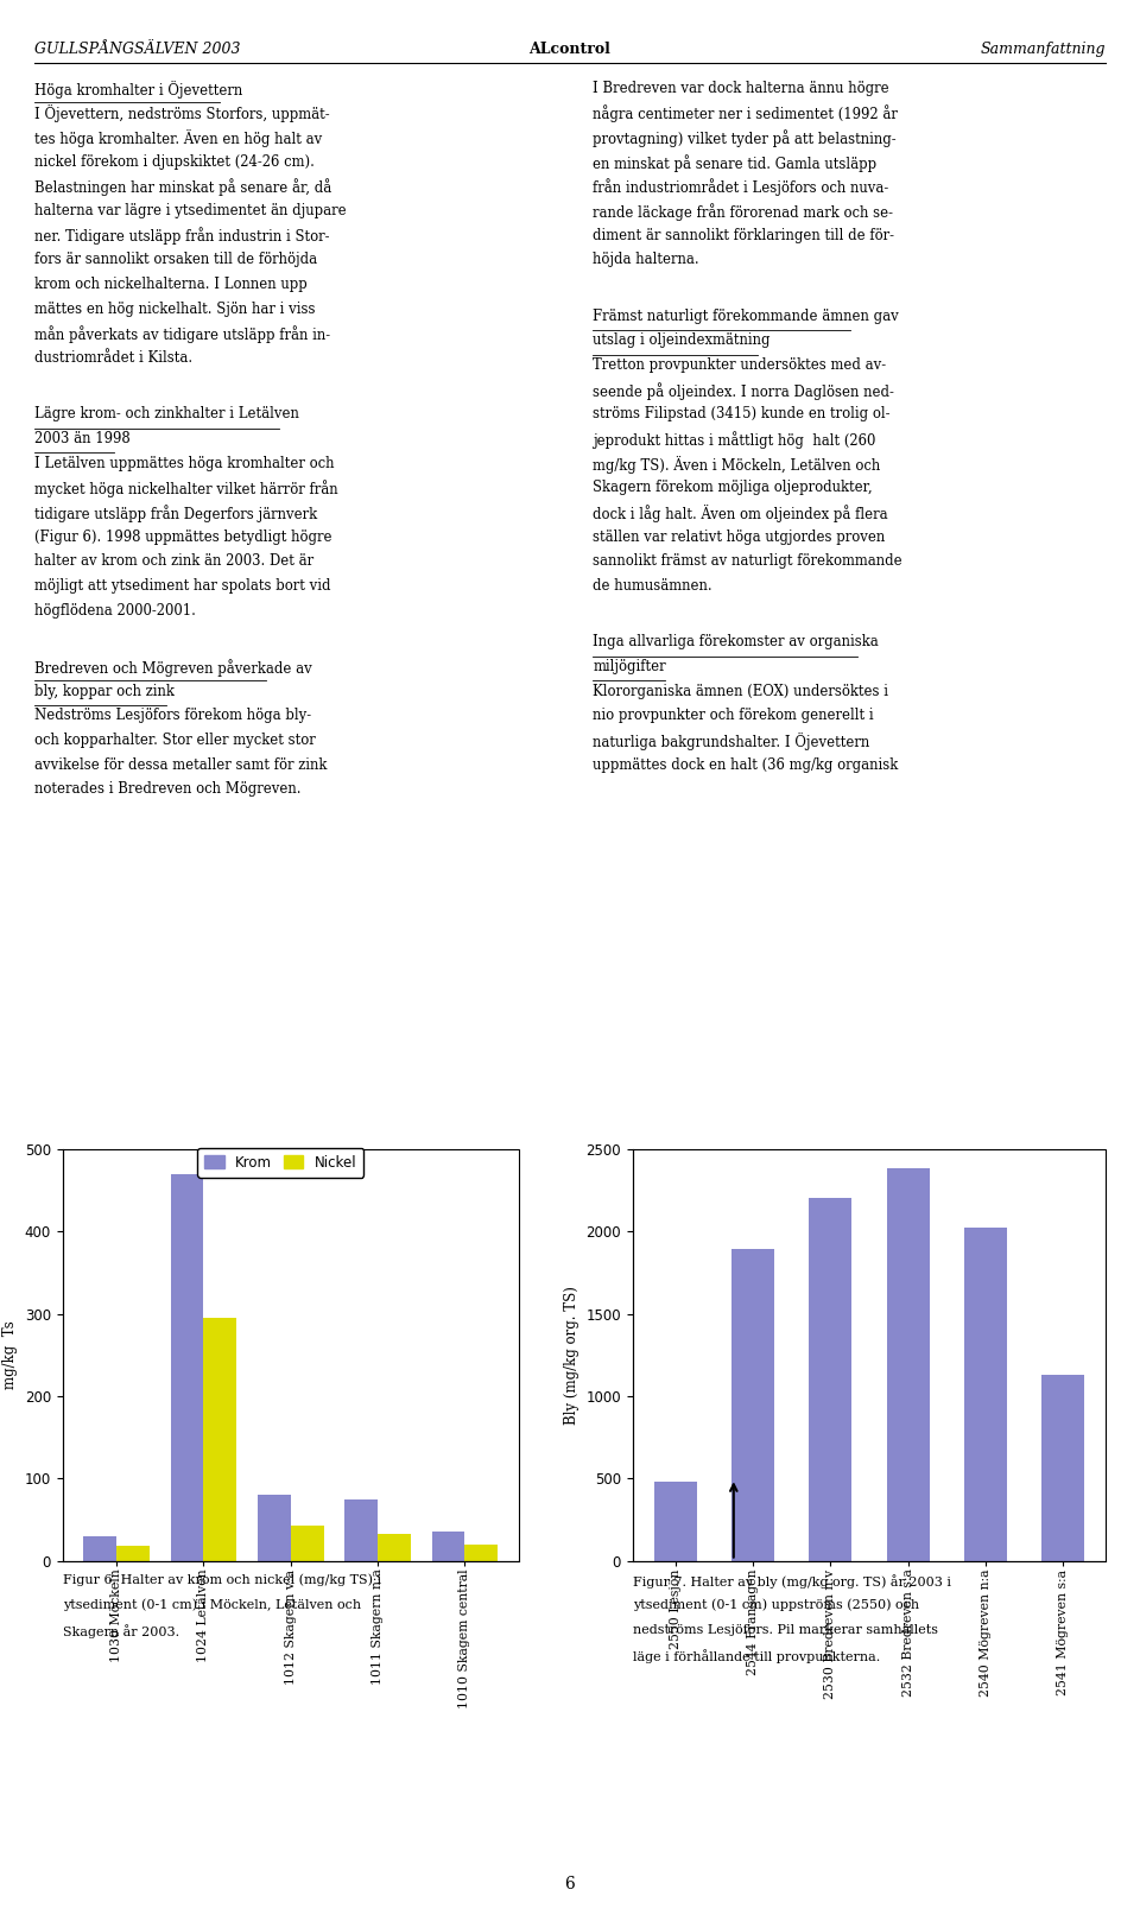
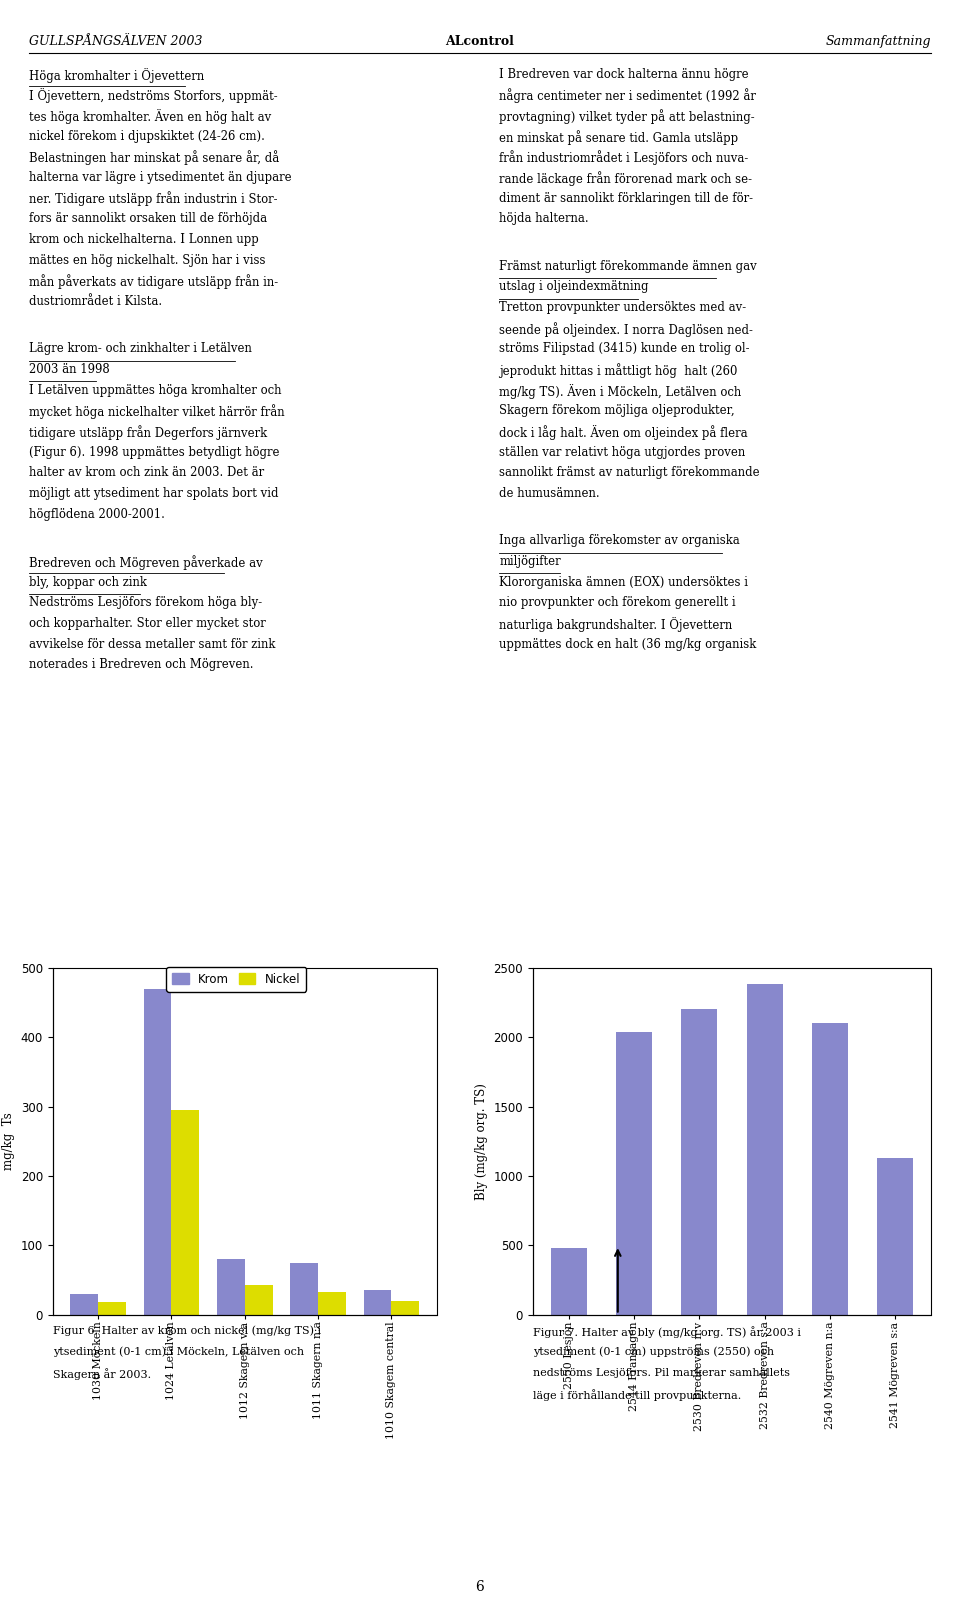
2544 Fransagen: 1890 -> 2040
2540 Mögreven n:a: 2020 -> 2100
